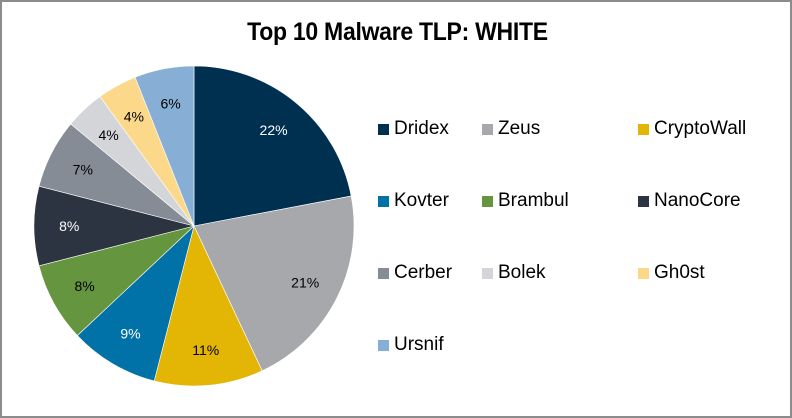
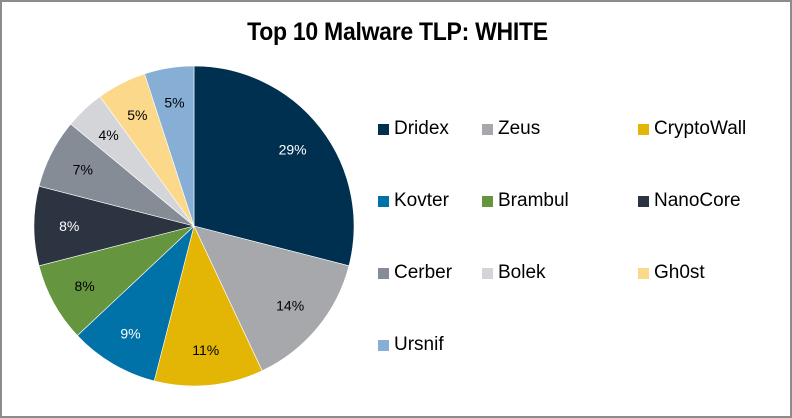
Dridex: 22% -> 29%
Zeus: 21% -> 14%
Gh0st: 4% -> 5%
Ursnif: 6% -> 5%
